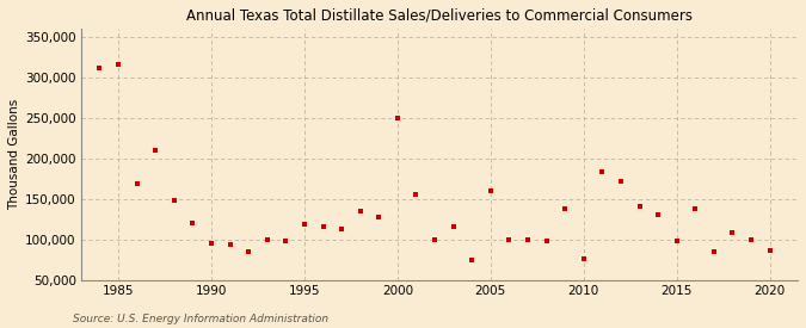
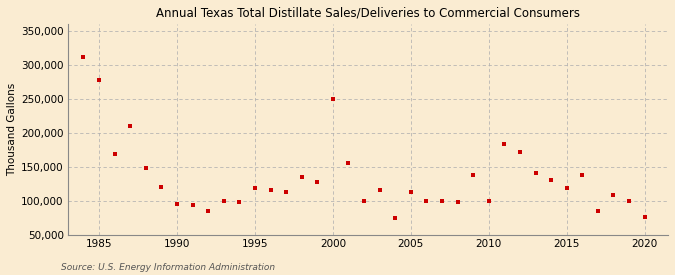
1985: 316,000 -> 278,000
2005: 160,000 -> 112,000
2010: 76,000 -> 100,000
2015: 98,000 -> 119,000
2020: 86,000 -> 76,000
